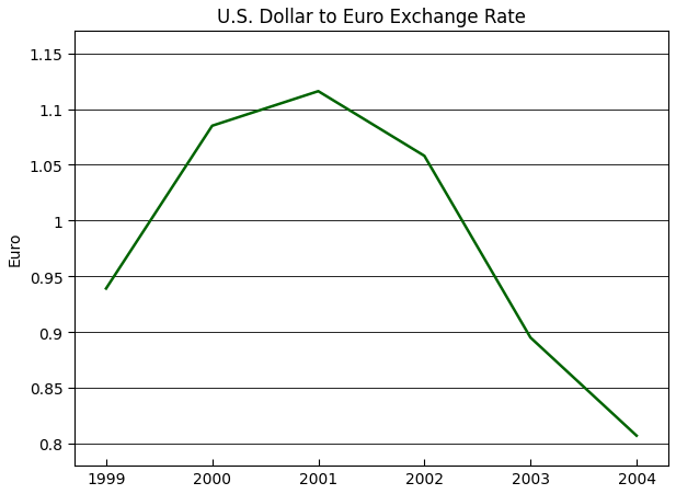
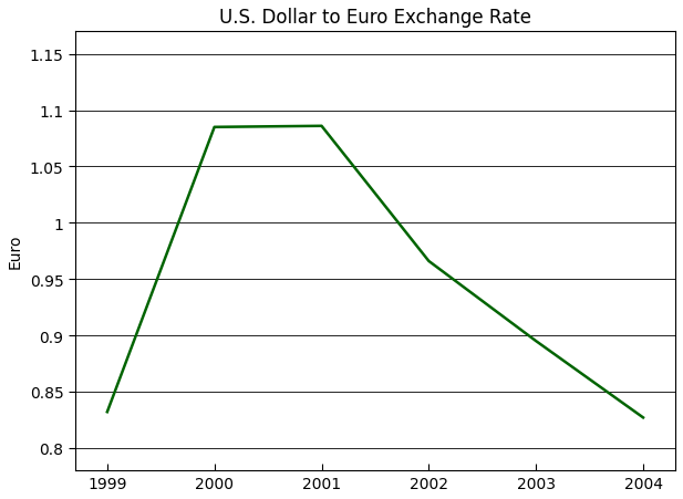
1999: 0.939 -> 0.832
2001: 1.116 -> 1.086
2002: 1.058 -> 0.966
2004: 0.807 -> 0.827
